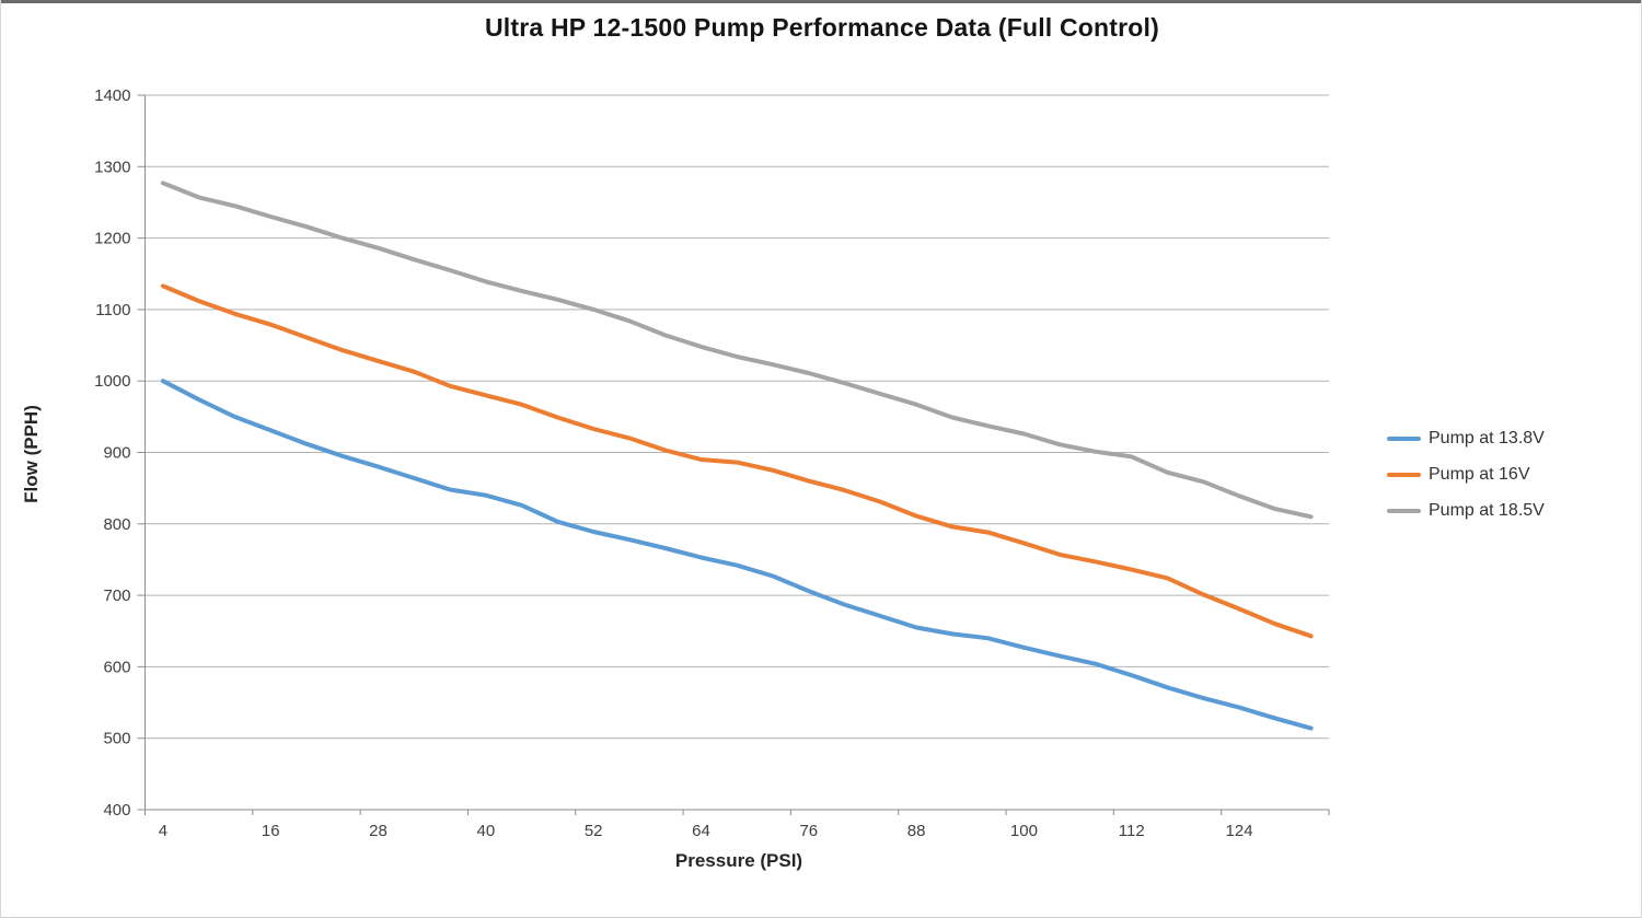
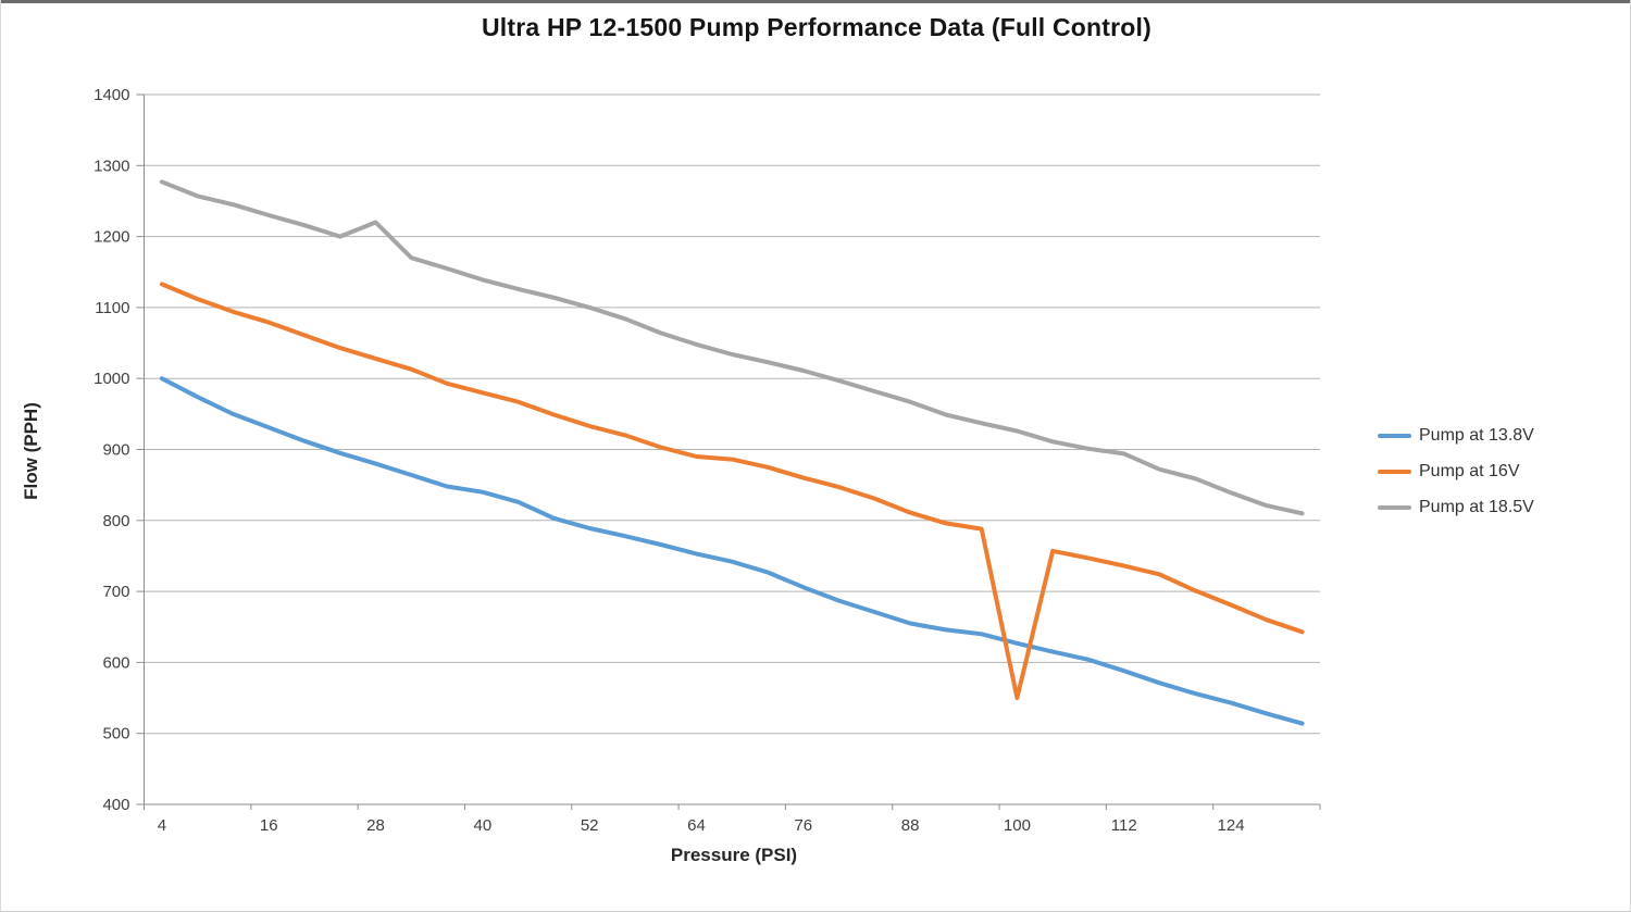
Pump at 18.5V/28: 1190 -> 1220
Pump at 16V/100: 770 -> 550
